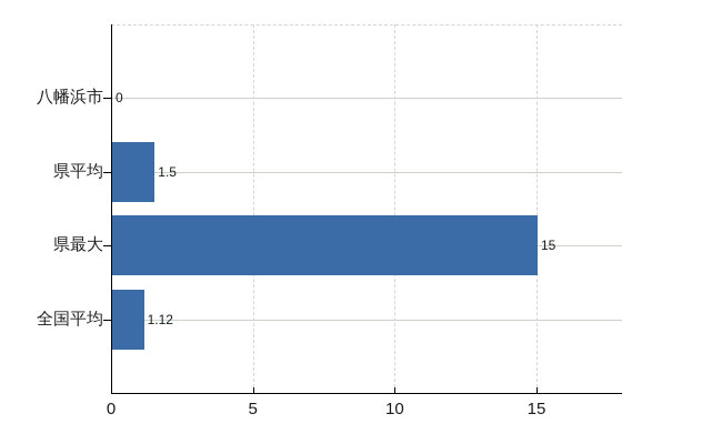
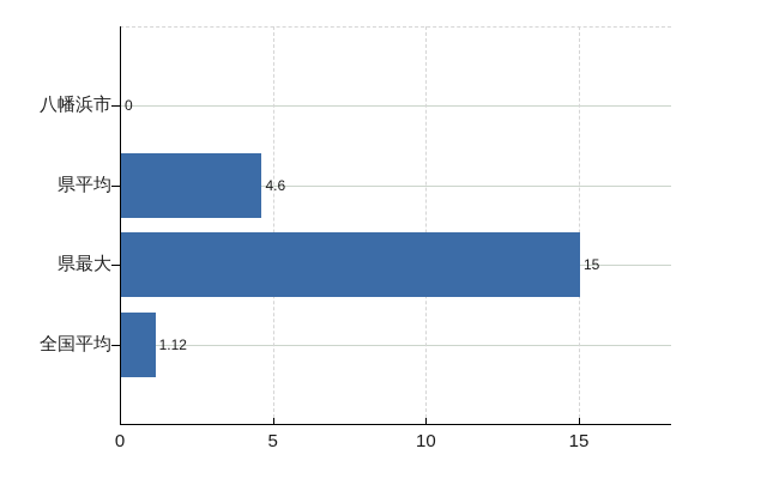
県平均: 1.5 -> 4.6
